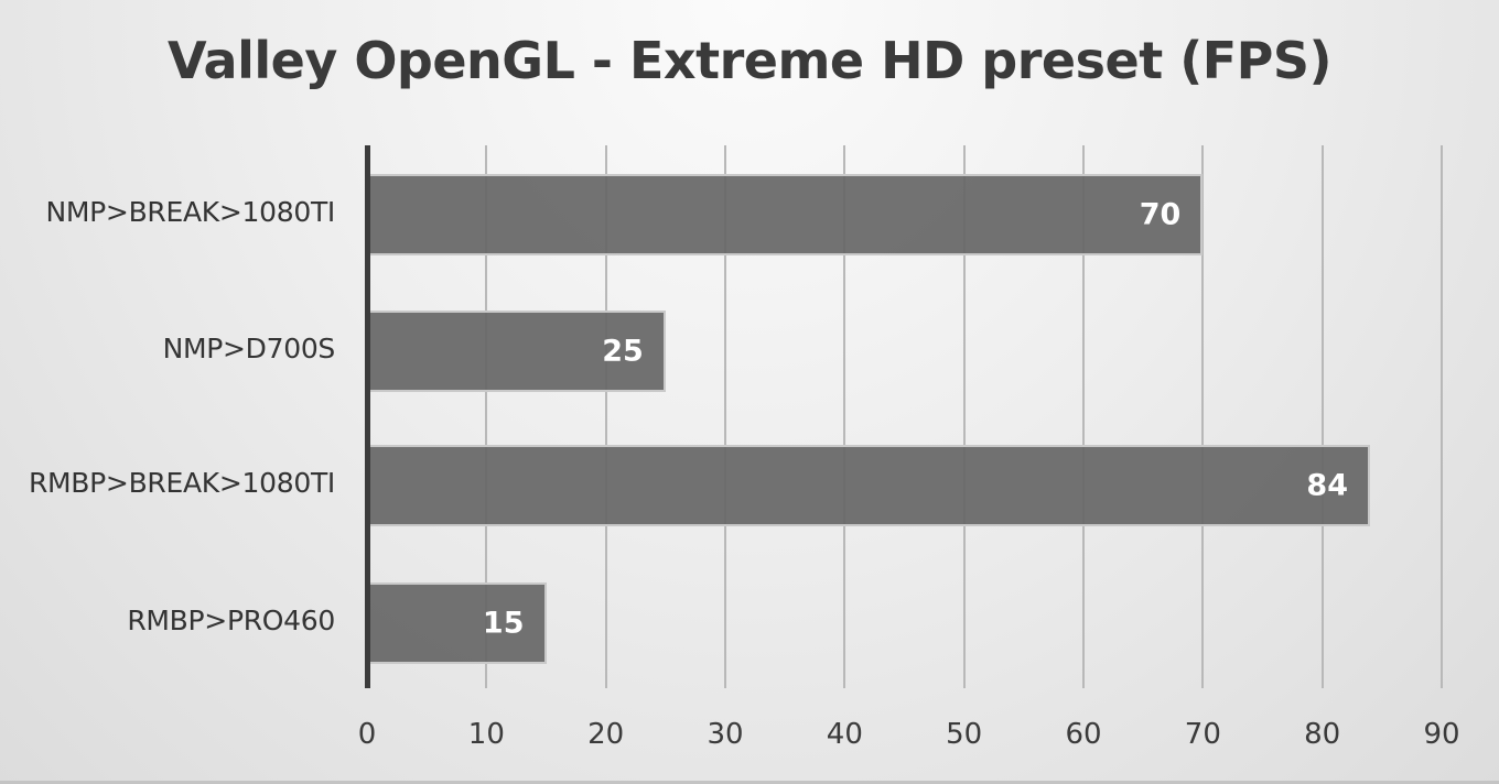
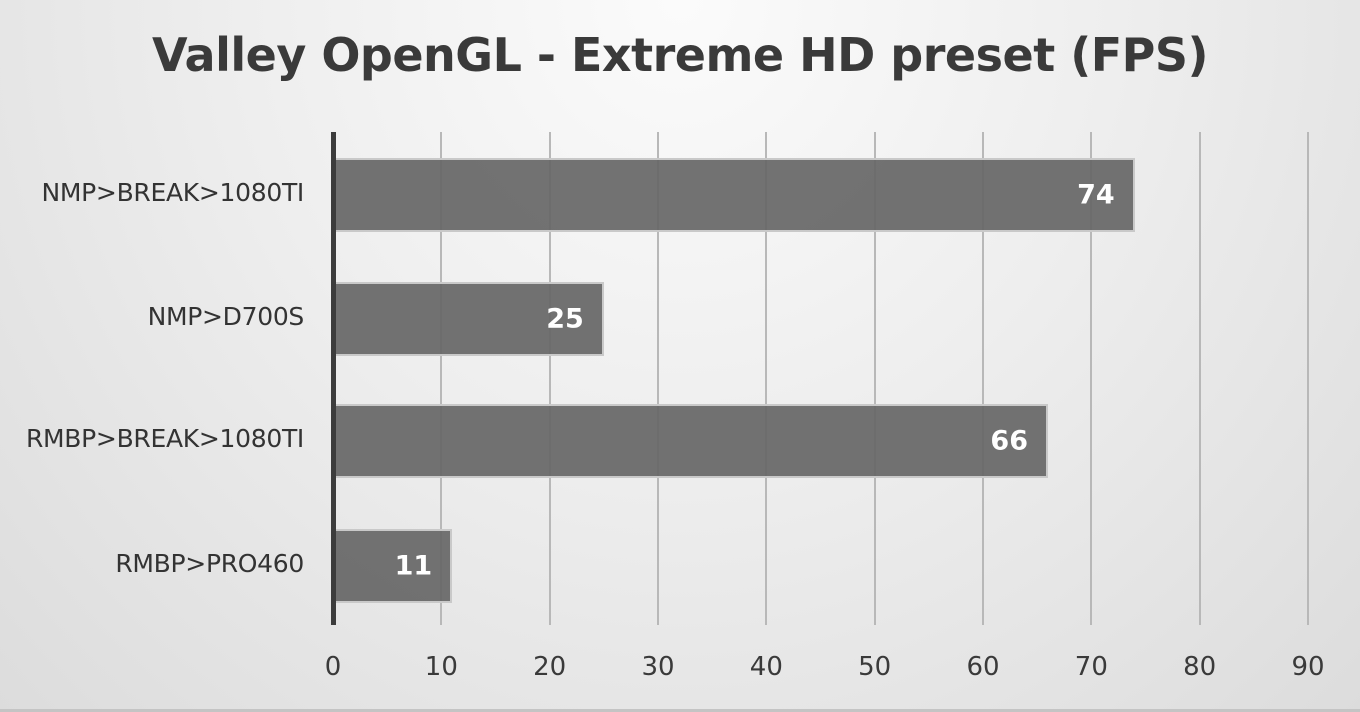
NMP>BREAK>1080TI: 70 -> 74
RMBP>BREAK>1080TI: 84 -> 66
RMBP>PRO460: 15 -> 11
